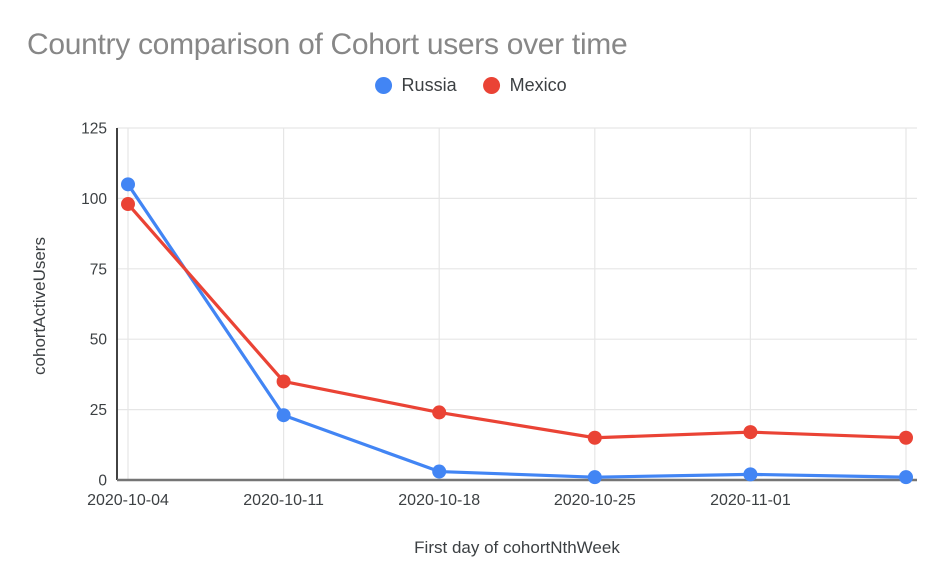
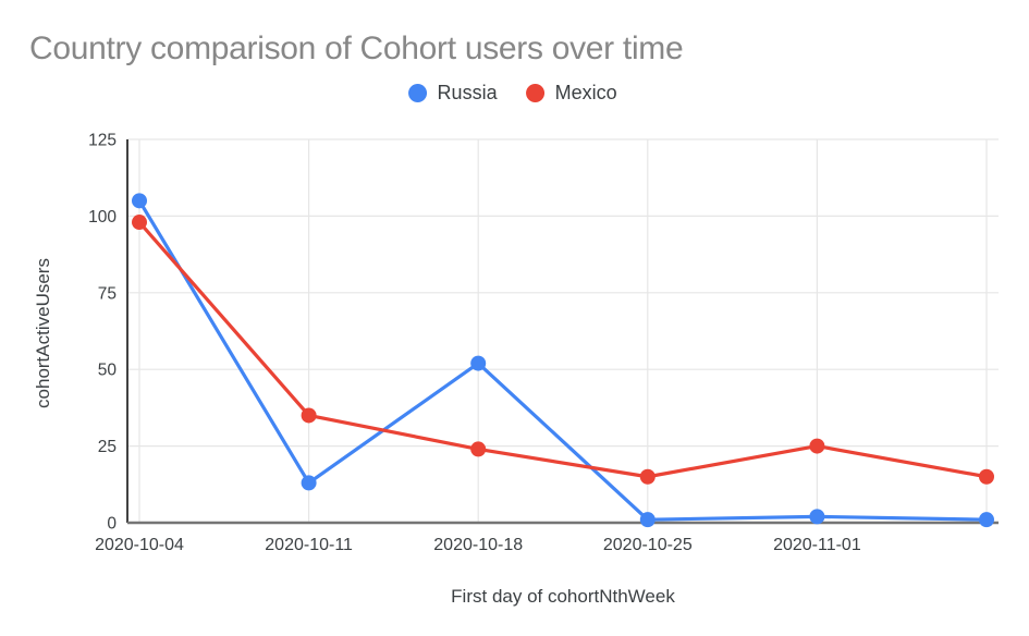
Russia/2020-10-11: 23 -> 13
Russia/2020-10-18: 3 -> 52
Mexico/2020-11-01: 17 -> 25
